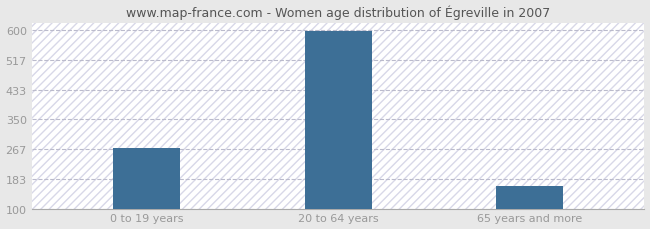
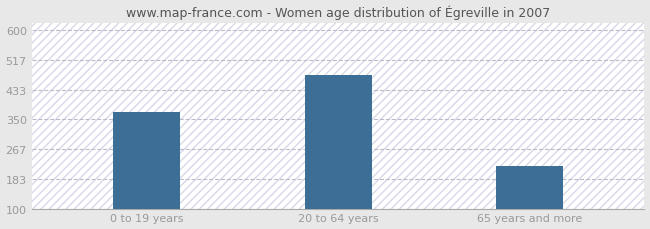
0 to 19 years: 270 -> 370
20 to 64 years: 597 -> 475
65 years and more: 162 -> 220
